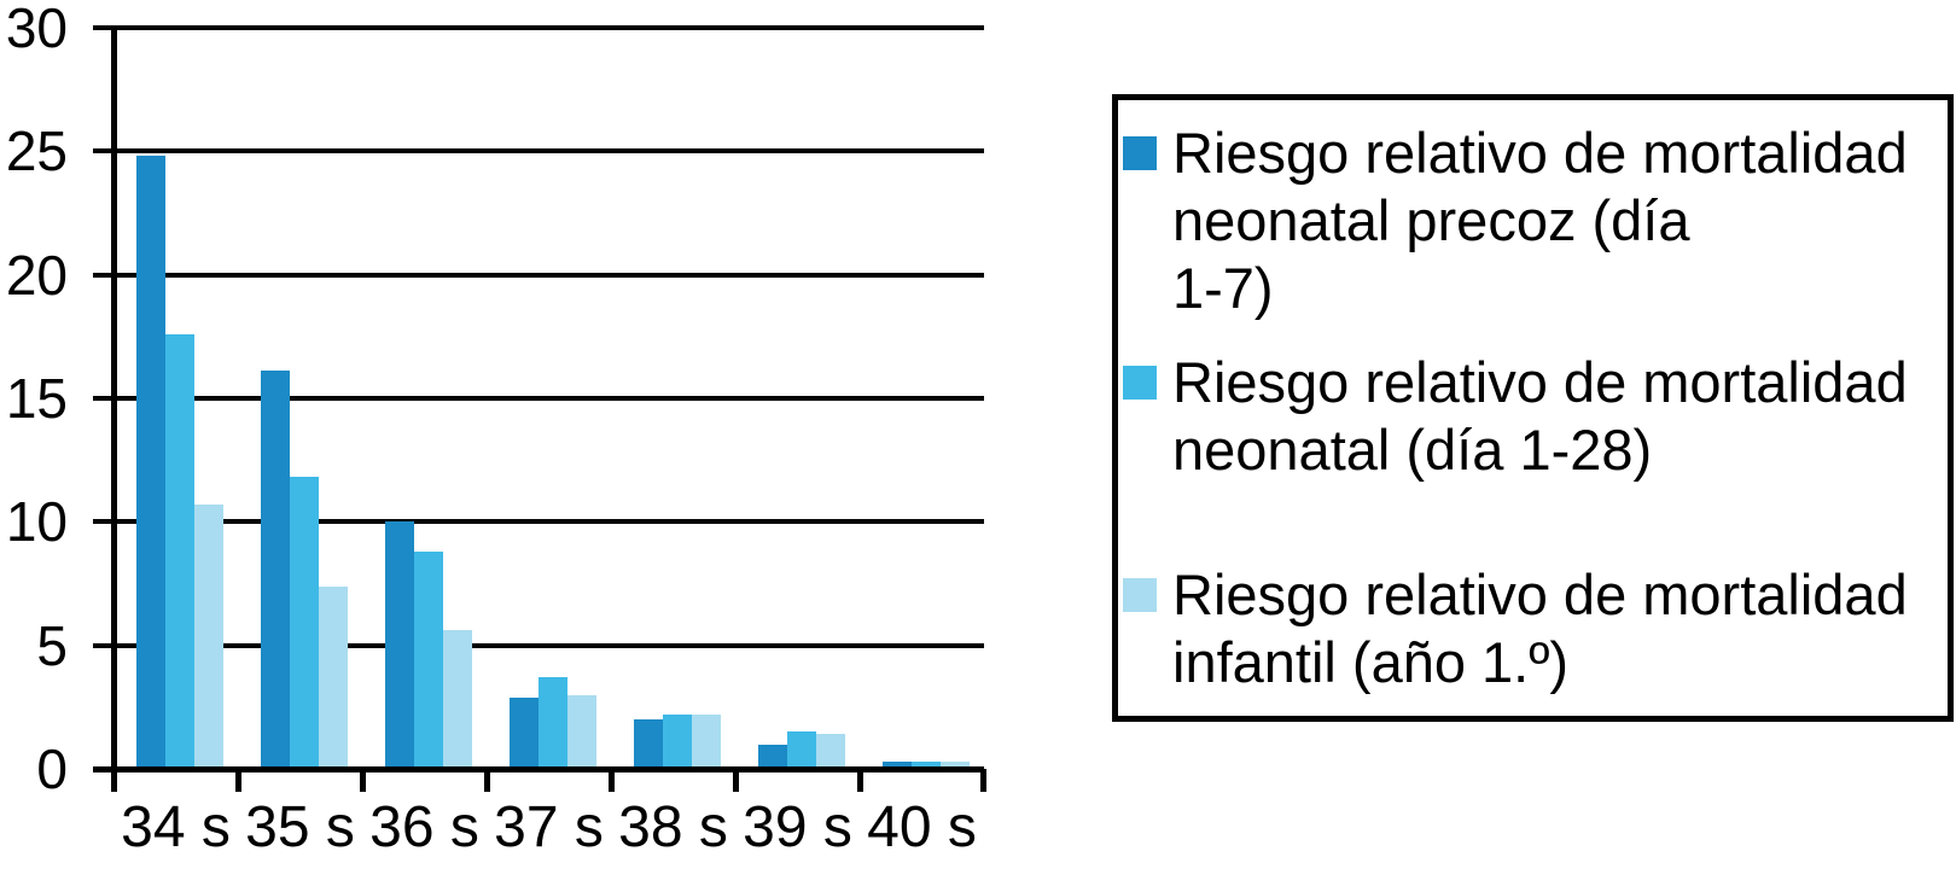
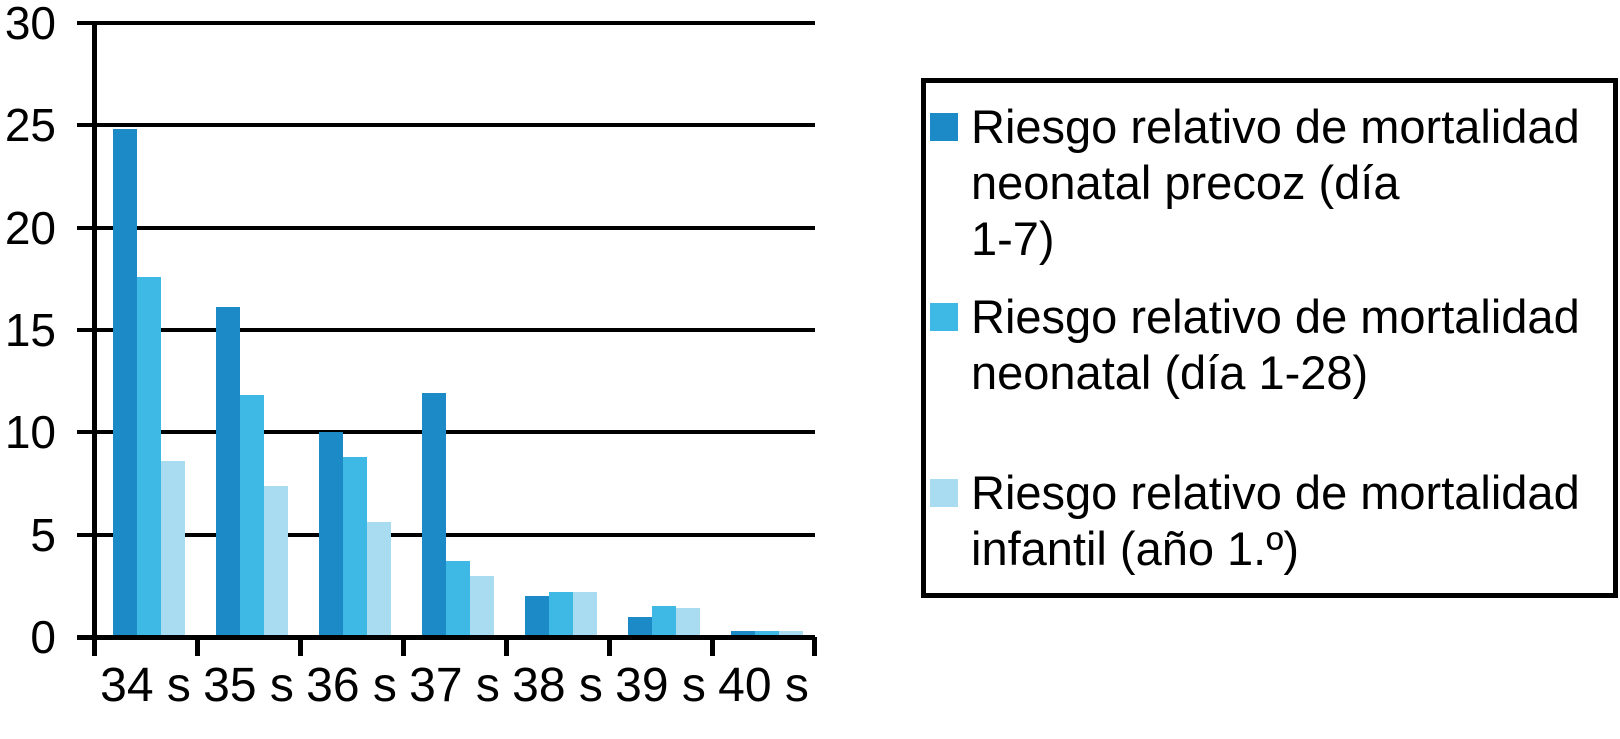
Riesgo relativo de mortalidad infantil (año 1.º)/34 s: 10.7 -> 8.6
Riesgo relativo de mortalidad neonatal precoz (día 1-7)/37 s: 2.9 -> 11.9
